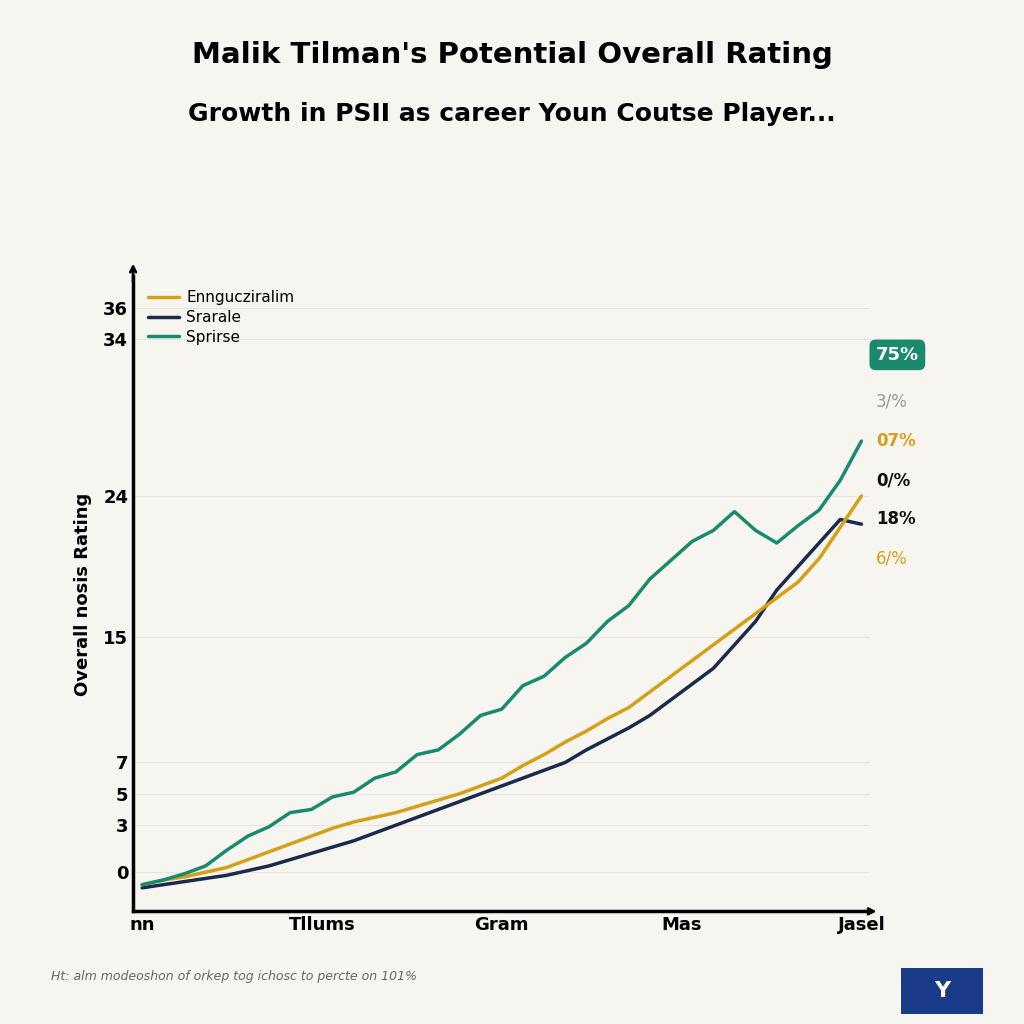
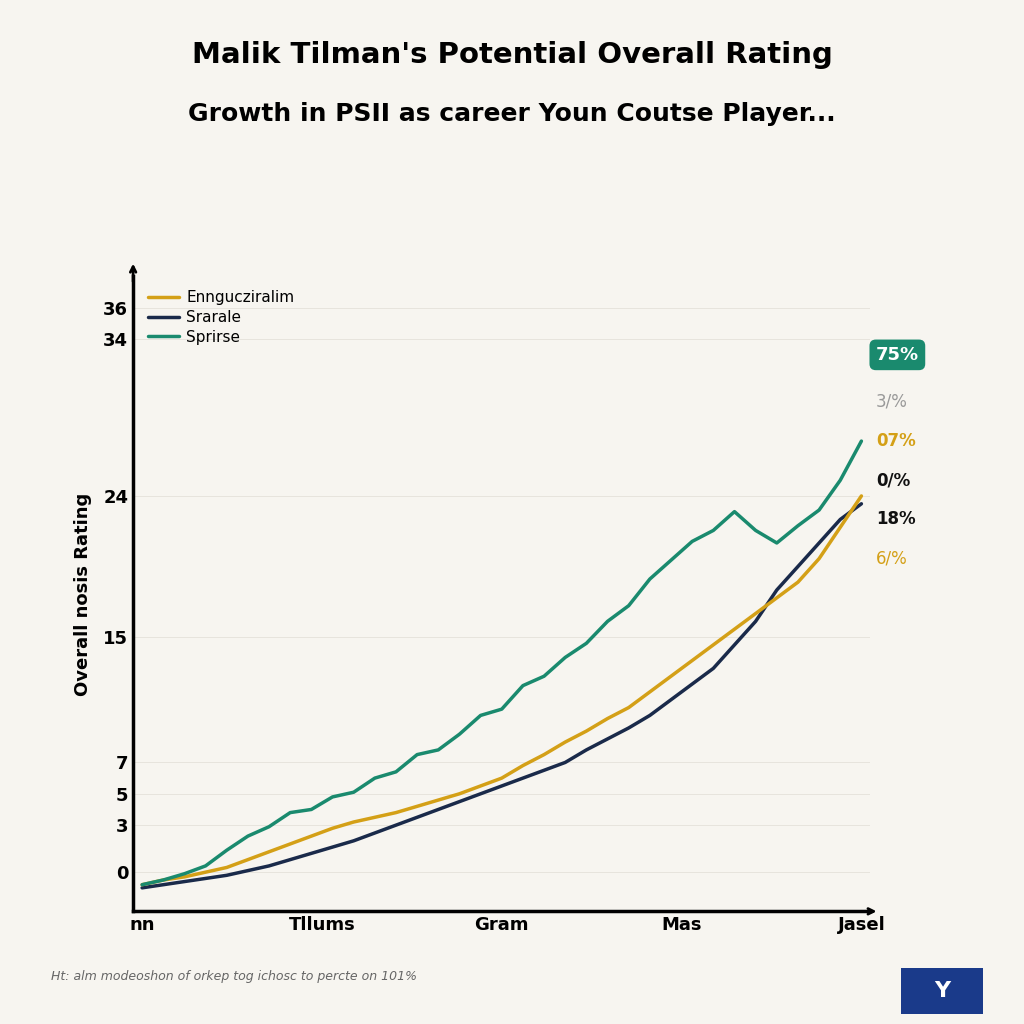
Srarale/Jasel: 22.2 -> 23.5
